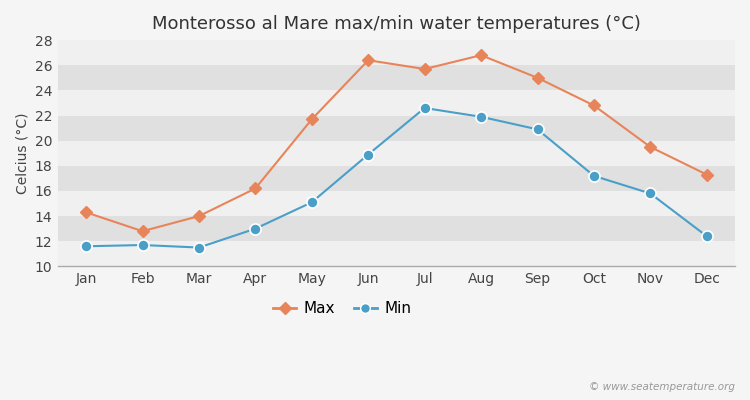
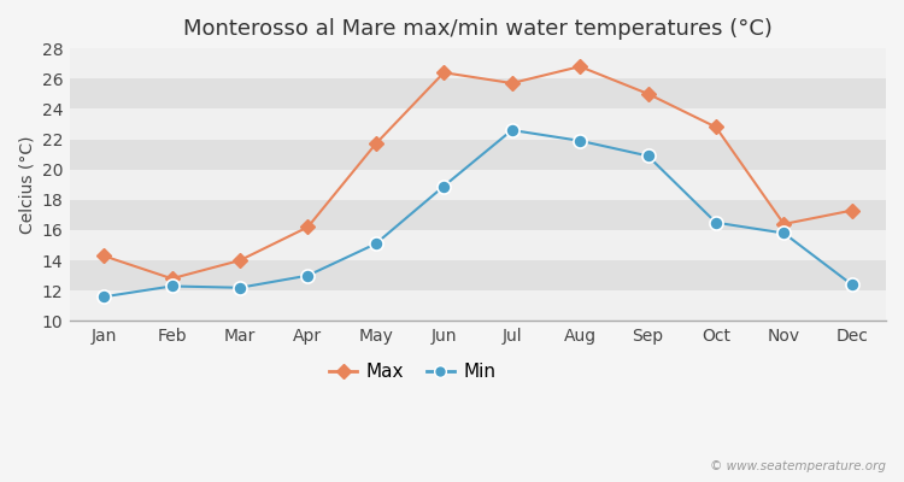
Min/Feb: 11.7 -> 12.3
Min/Mar: 11.5 -> 12.2
Min/Oct: 17.2 -> 16.5
Max/Nov: 19.5 -> 16.4
